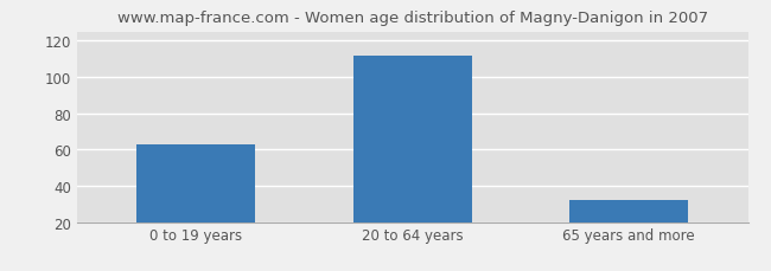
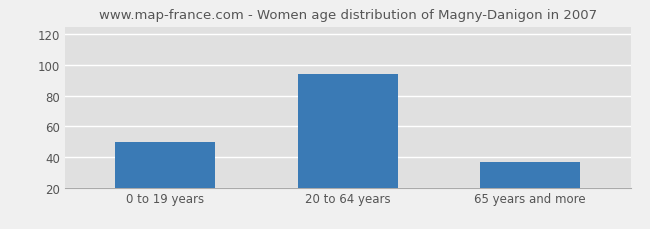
0 to 19 years: 63 -> 50
20 to 64 years: 112 -> 94
65 years and more: 32 -> 37
